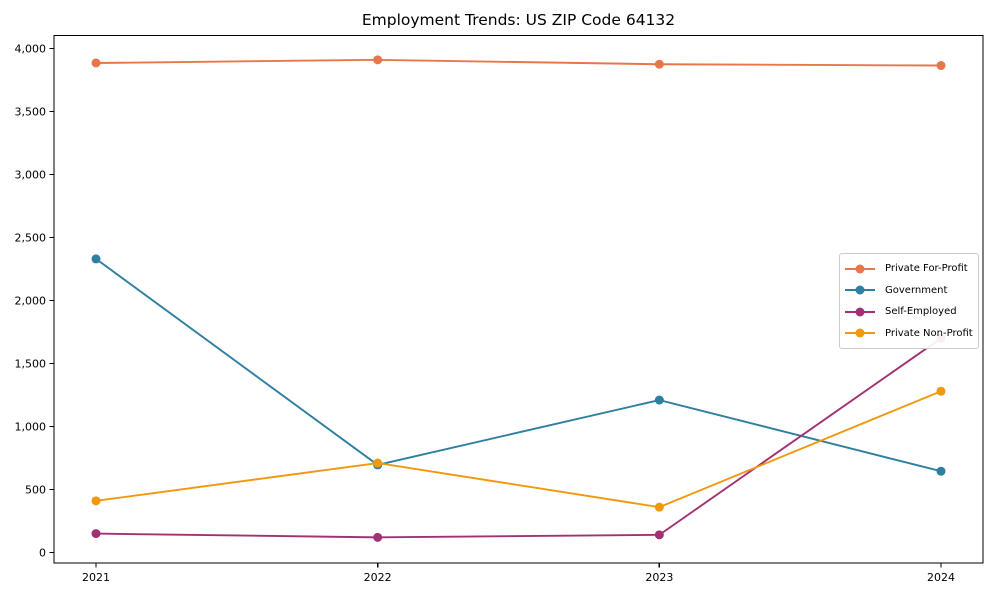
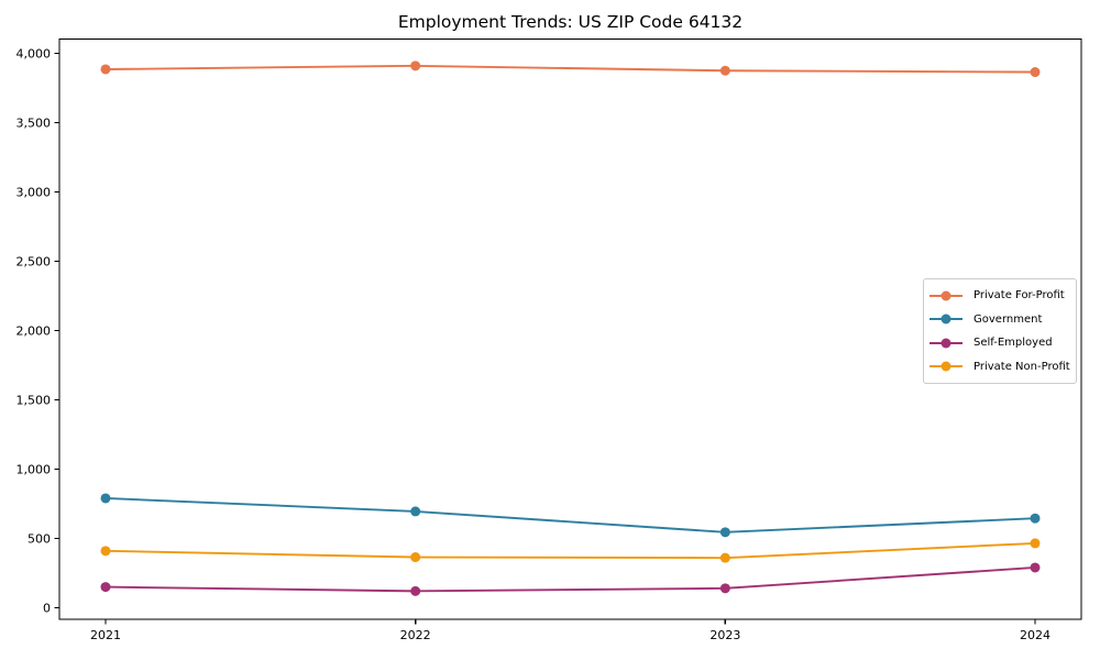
Government/2021: 2330 -> 790
Private Non-Profit/2022: 710 -> 360
Government/2023: 1210 -> 540
Self-Employed/2024: 1700 -> 290
Private Non-Profit/2024: 1280 -> 460
